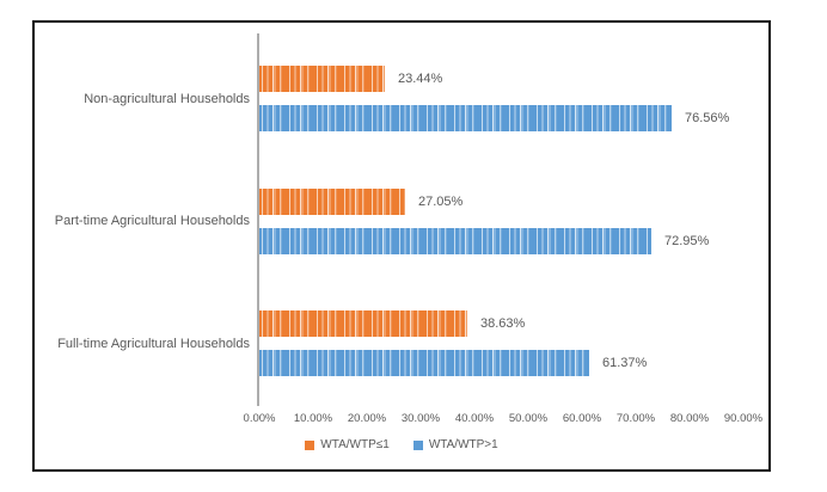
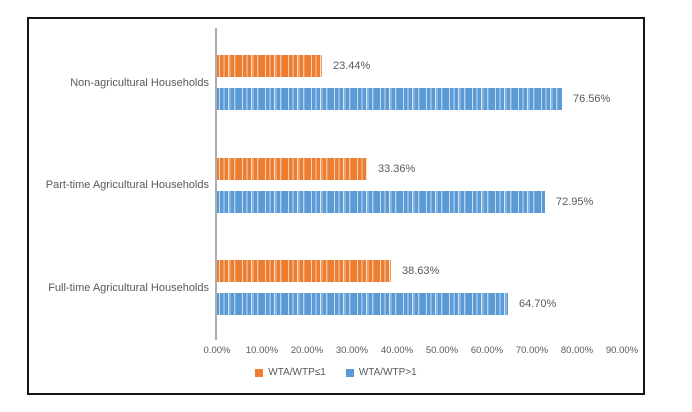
WTA/WTP≤1/Part-time Agricultural Households: 27.05% -> 33.36%
WTA/WTP>1/Full-time Agricultural Households: 61.37% -> 64.70%
